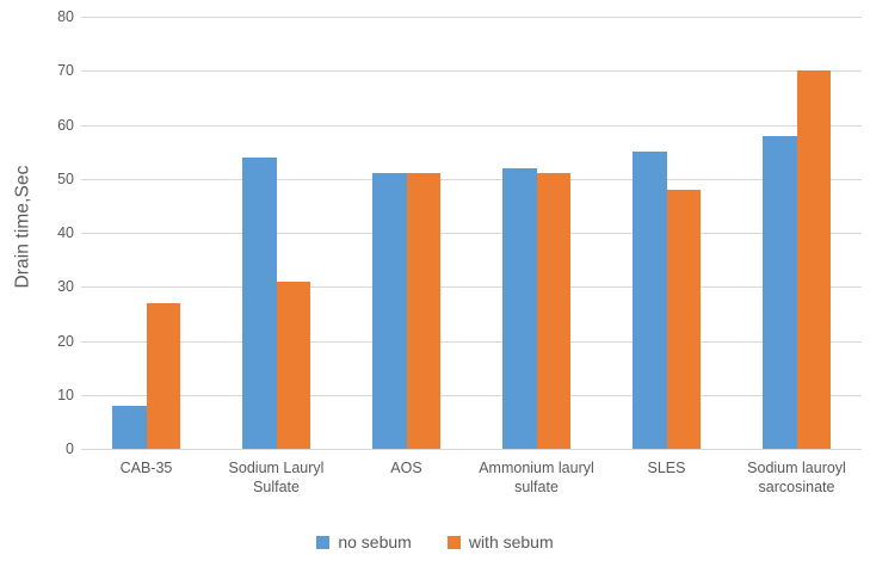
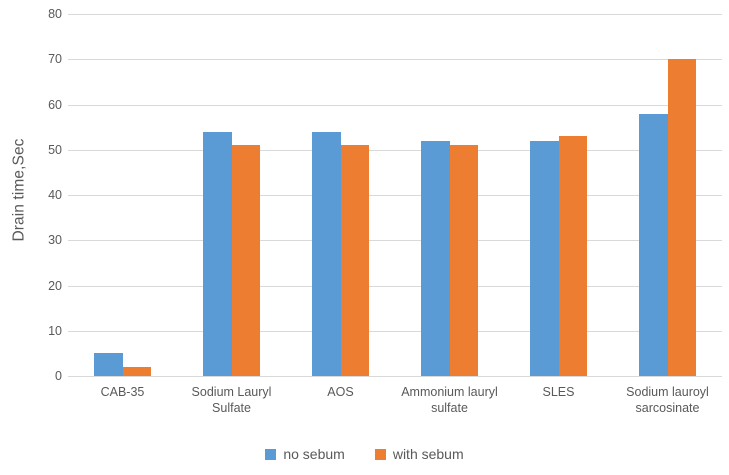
no sebum/CAB-35: 8 -> 5
with sebum/CAB-35: 27 -> 2
with sebum/Sodium Lauryl Sulfate: 31 -> 51
no sebum/AOS: 51 -> 54
no sebum/SLES: 55 -> 52
with sebum/SLES: 48 -> 53
